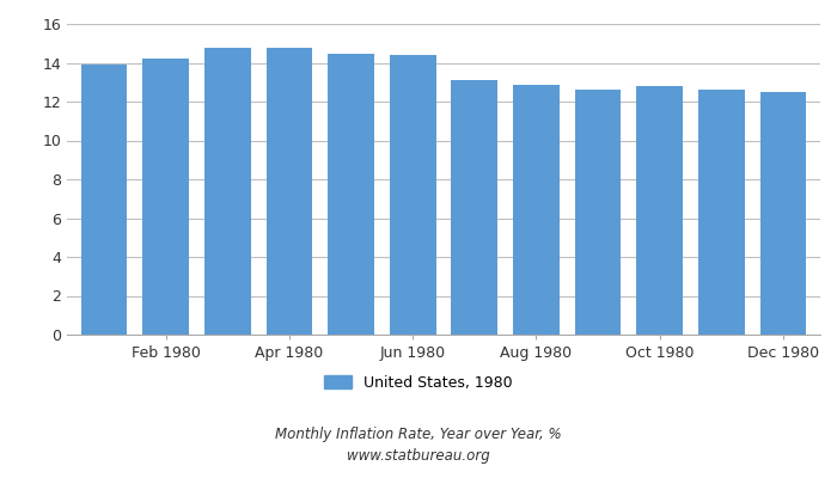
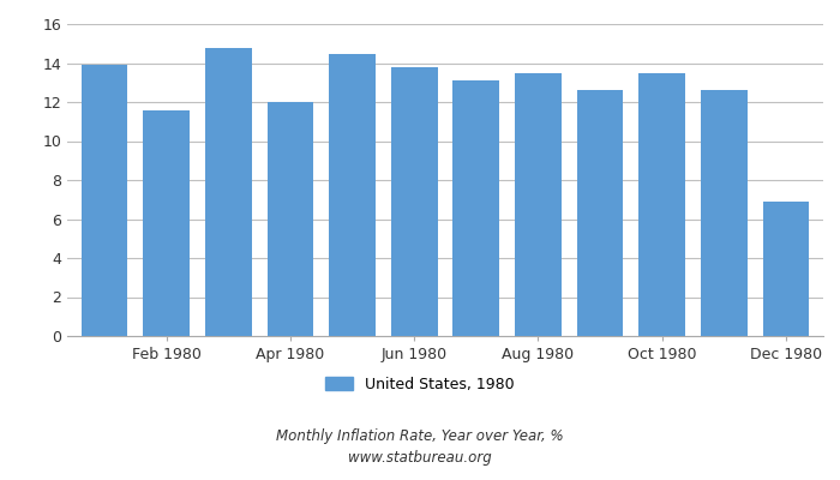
Feb 1980: 14.2 -> 11.6
Apr 1980: 14.8 -> 12.0
Jun 1980: 14.4 -> 13.8
Aug 1980: 12.9 -> 13.5
Oct 1980: 12.8 -> 13.5
Dec 1980: 12.5 -> 6.9
